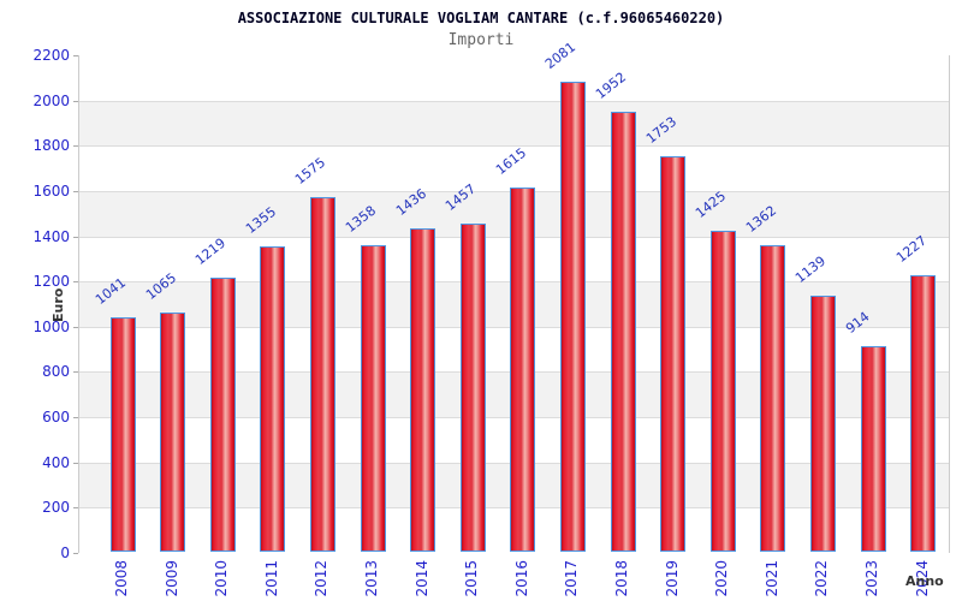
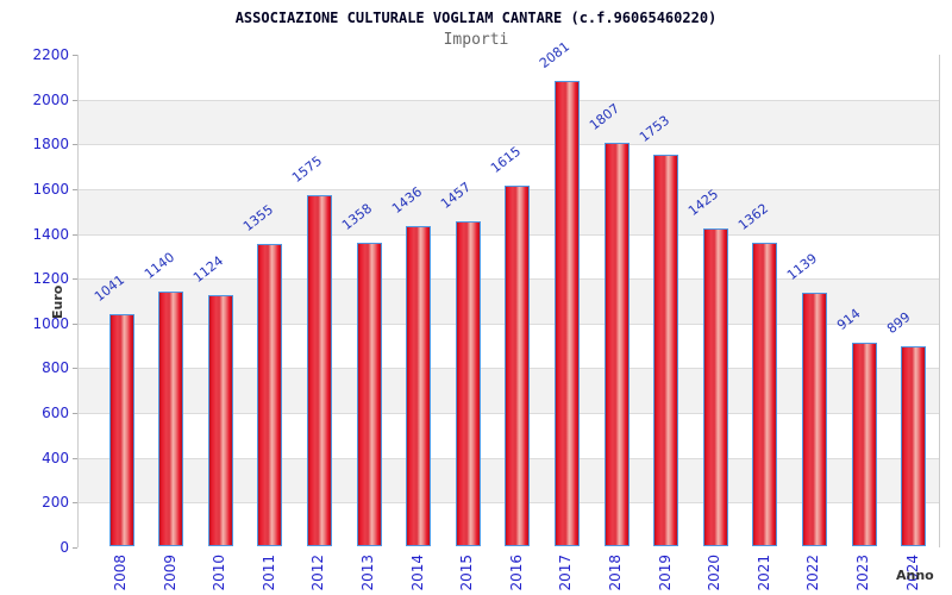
2009: 1065 -> 1140
2010: 1219 -> 1124
2018: 1952 -> 1807
2024: 1227 -> 899
